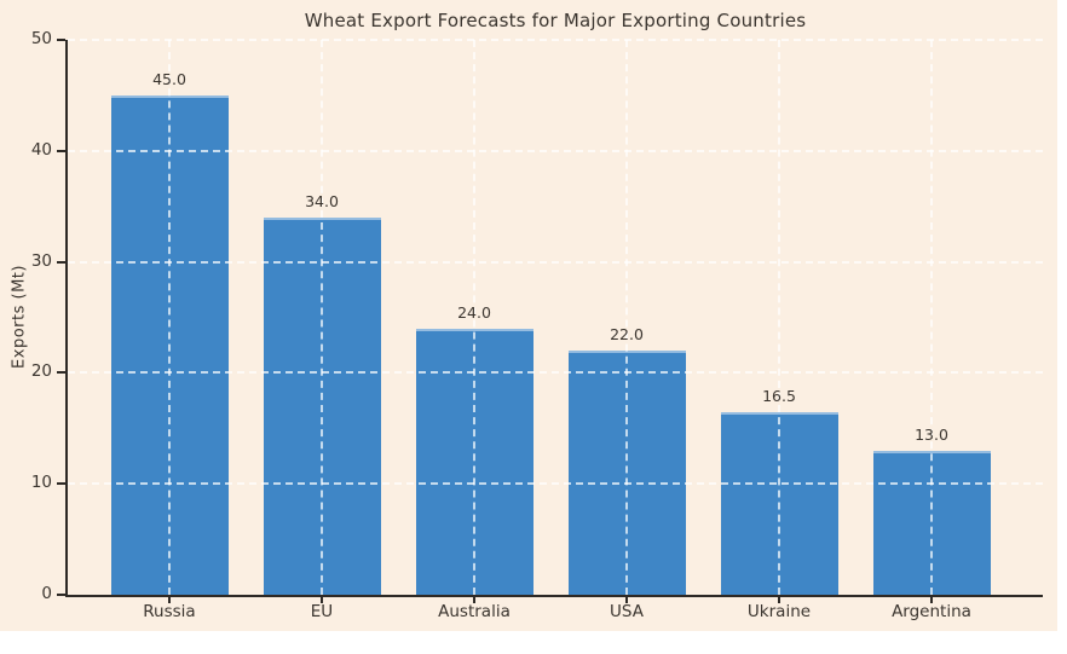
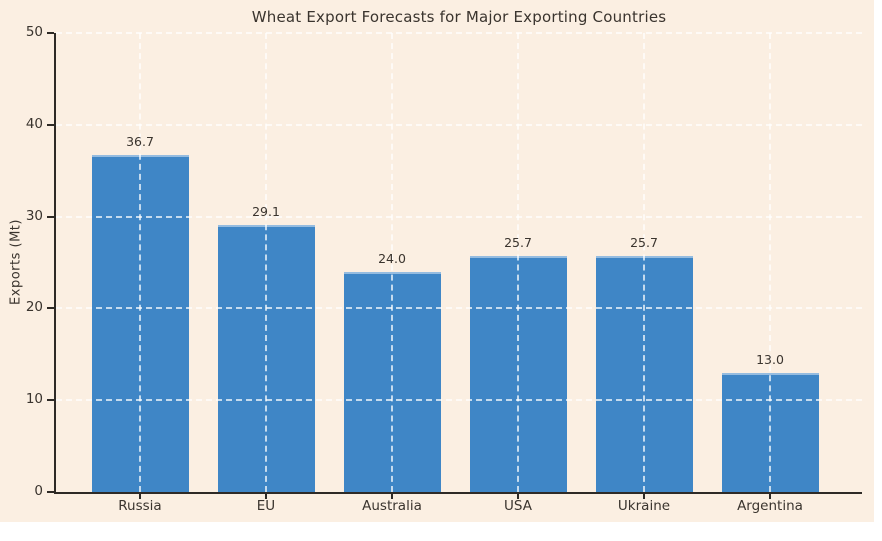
Russia: 45.0 -> 36.7
EU: 34.0 -> 29.1
USA: 22.0 -> 25.7
Ukraine: 16.5 -> 25.7
